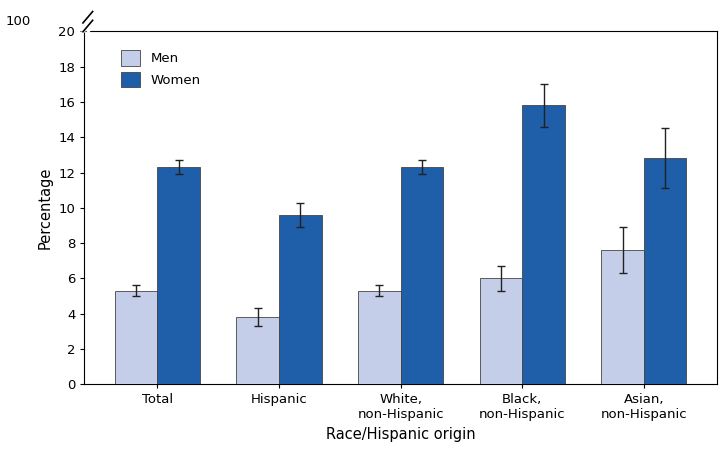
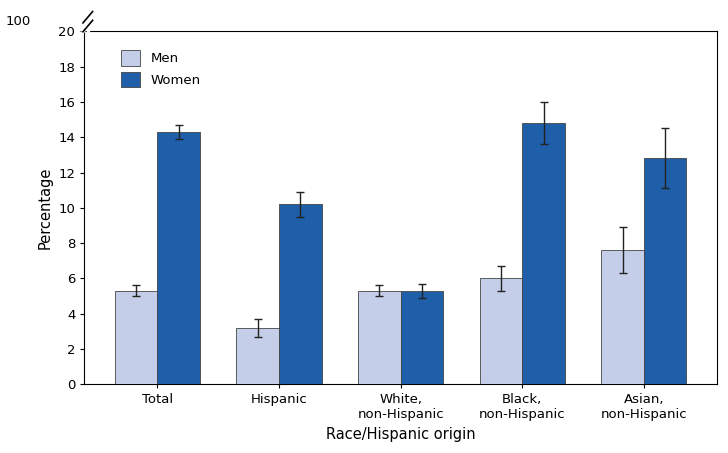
Women/Total: 12.3 -> 14.3
Men/Hispanic: 3.8 -> 3.2
Women/Hispanic: 9.6 -> 10.2
Women/White, non-Hispanic: 12.3 -> 5.3
Women/Black, non-Hispanic: 15.8 -> 14.8
